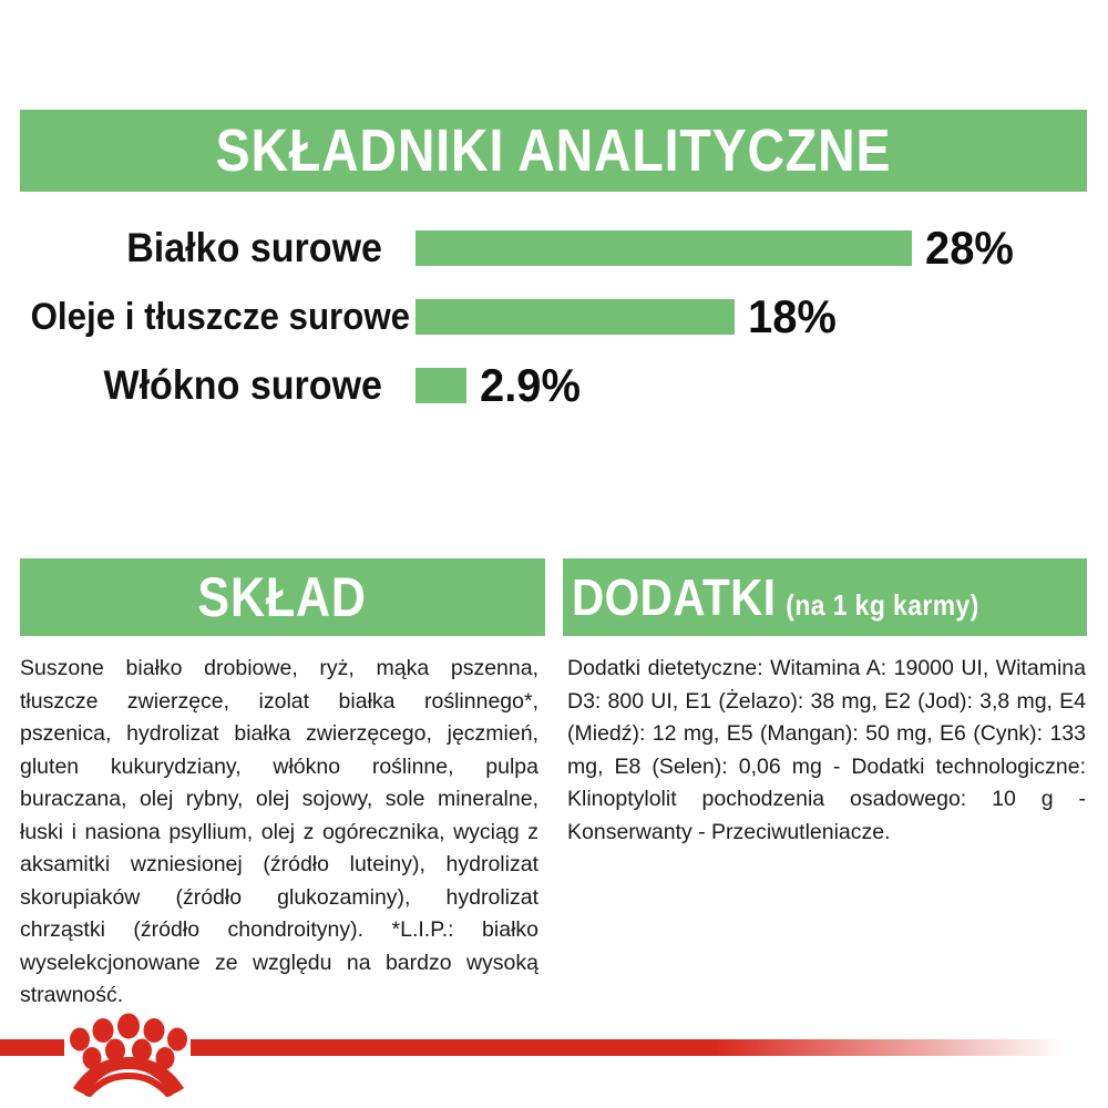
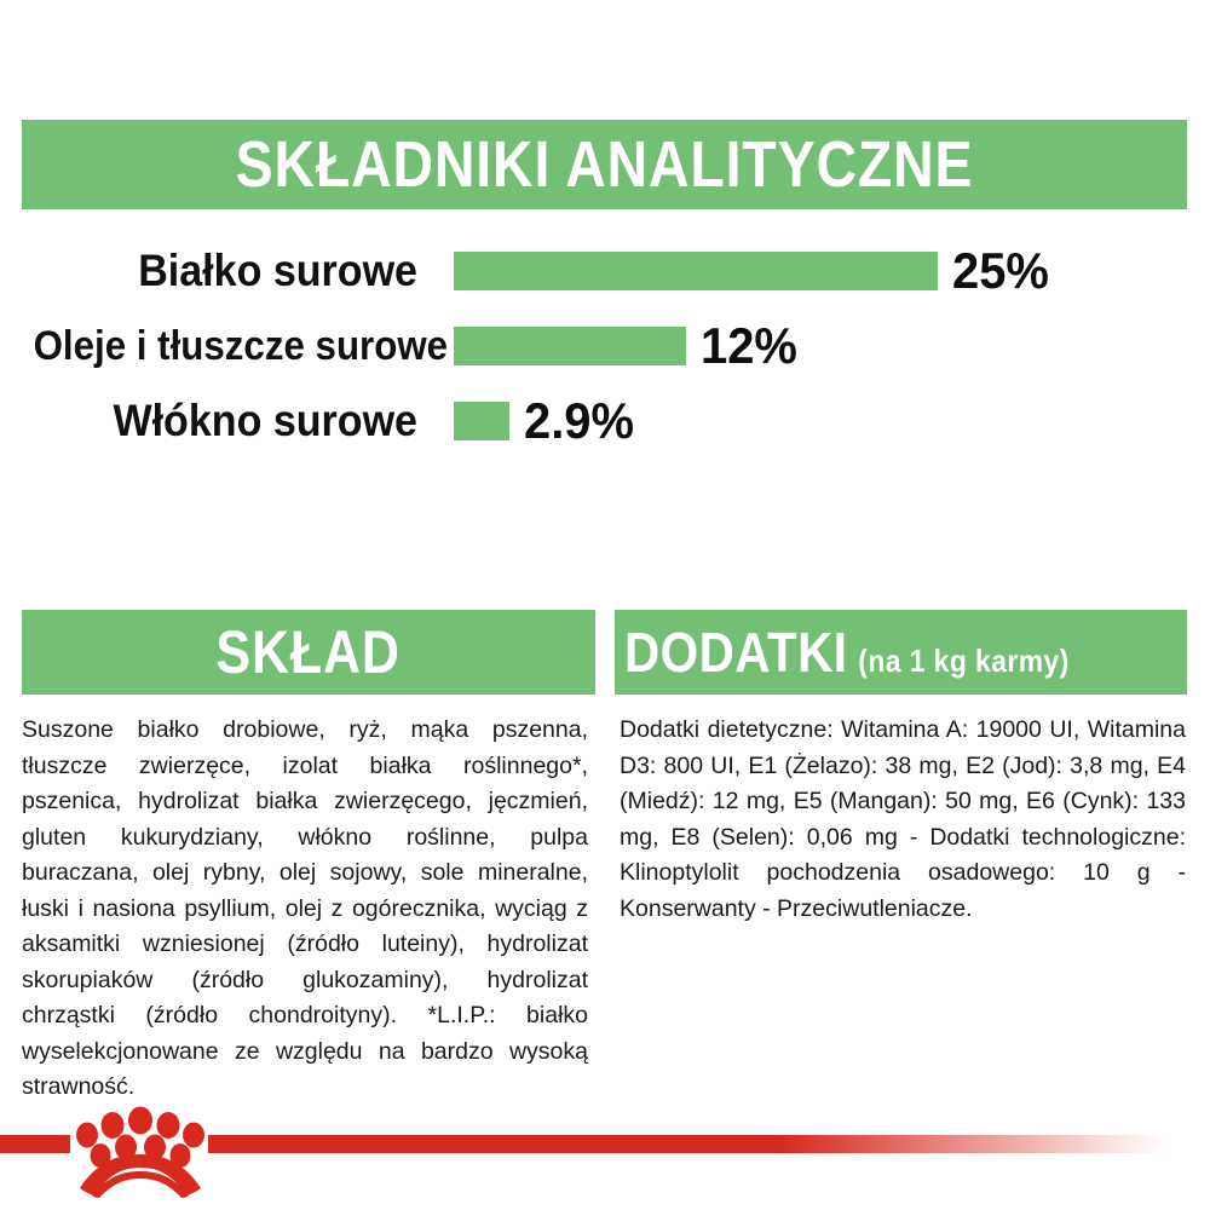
Białko surowe: 28% -> 25%
Oleje i tłuszcze surowe: 18% -> 12%
